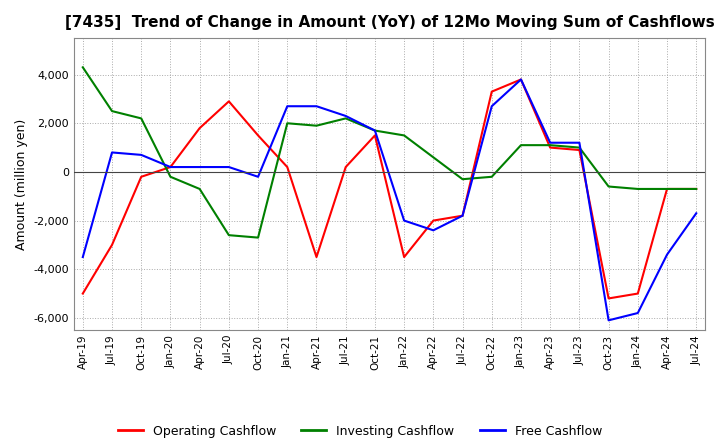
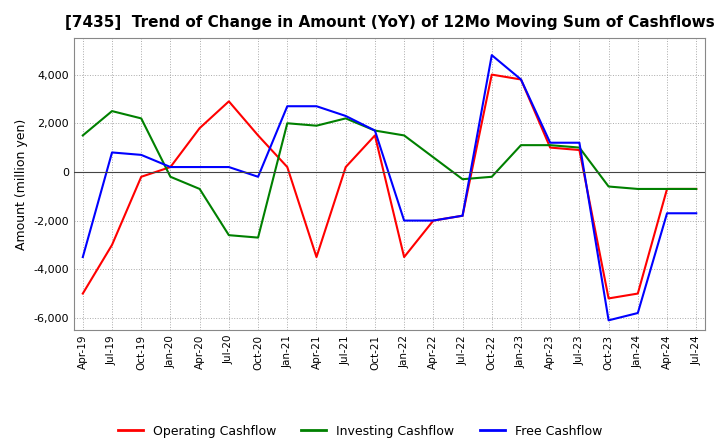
Investing Cashflow/Apr-19: 4,300 -> 1,500
Free Cashflow/Apr-22: -2,400 -> -2,000
Operating Cashflow/Oct-22: 3,300 -> 4,000
Free Cashflow/Oct-22: 2,700 -> 4,800
Free Cashflow/Apr-24: -3,400 -> -1,700
